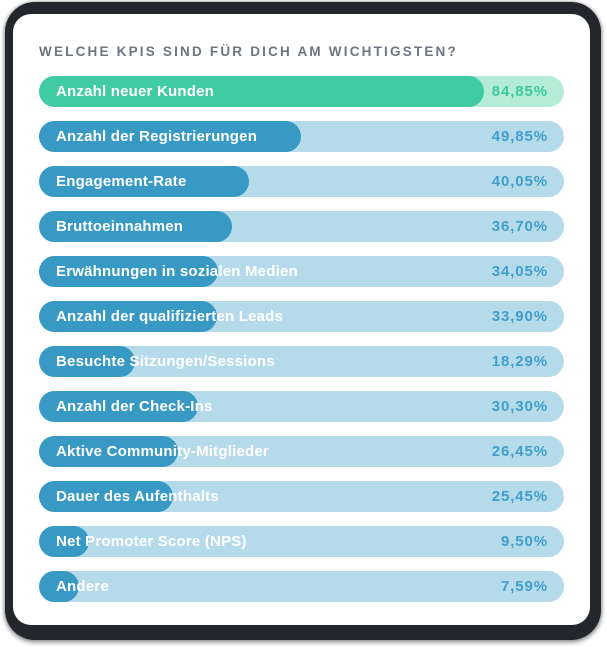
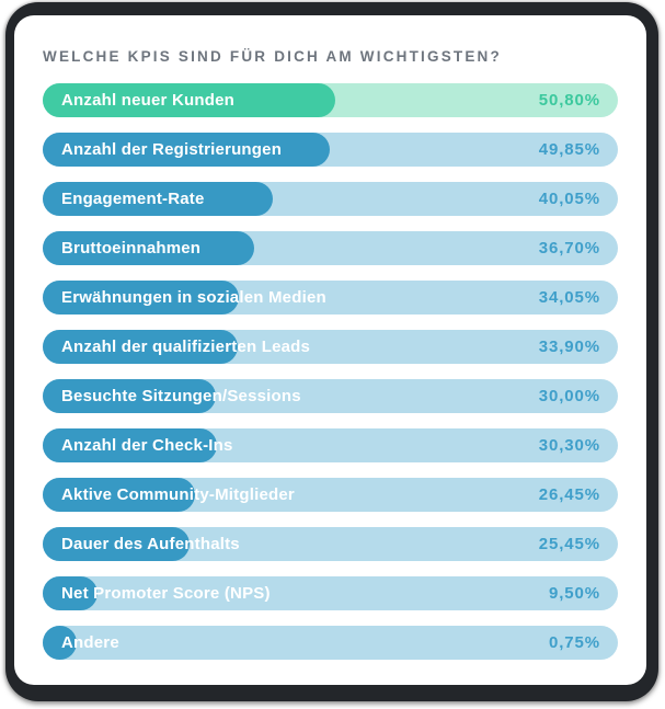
Anzahl neuer Kunden: 84,85% -> 50,80%
Besuchte Sitzungen/Sessions: 18,29% -> 30,00%
Andere: 7,59% -> 0,75%
